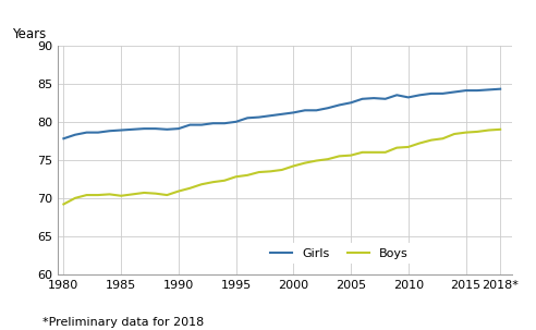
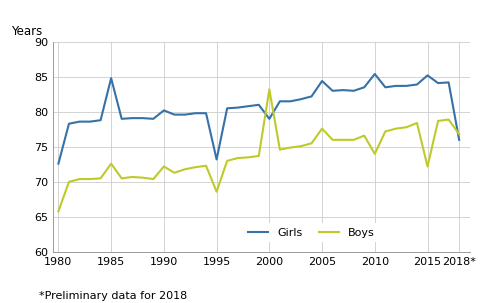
Girls/1980: 77.8 -> 72.6
Boys/1980: 69.2 -> 65.8
Girls/1985: 78.9 -> 84.8
Boys/1985: 70.3 -> 72.6
Girls/1990: 79.1 -> 80.2
Boys/1990: 70.9 -> 72.2
Girls/1995: 80.0 -> 73.2
Boys/1995: 72.8 -> 68.6
Girls/2000: 81.2 -> 79.0
Boys/2000: 74.2 -> 83.2
Girls/2005: 82.5 -> 84.4
Boys/2005: 75.6 -> 77.6
Girls/2010: 83.2 -> 85.4
Boys/2010: 76.7 -> 74.0
Girls/2015: 84.1 -> 85.2
Boys/2015: 78.6 -> 72.2
Girls/2018*: 84.3 -> 76.0
Boys/2018*: 79.0 -> 76.8
